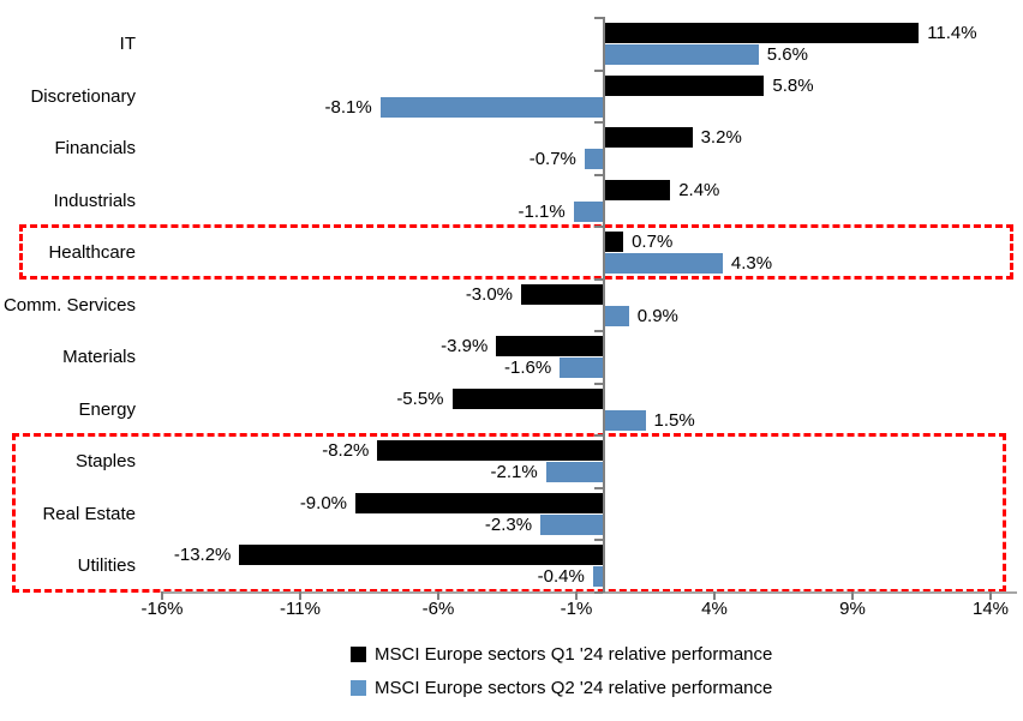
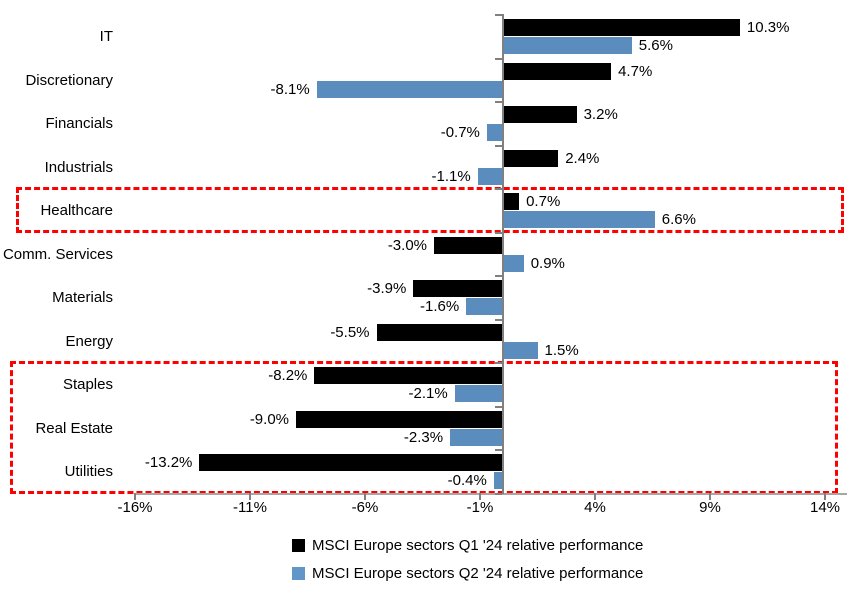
MSCI Europe sectors Q1 '24 relative performance/IT: 11.4% -> 10.3%
MSCI Europe sectors Q1 '24 relative performance/Discretionary: 5.8% -> 4.7%
MSCI Europe sectors Q2 '24 relative performance/Healthcare: 4.3% -> 6.6%
